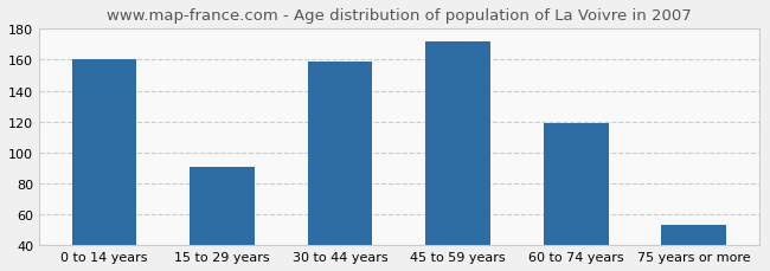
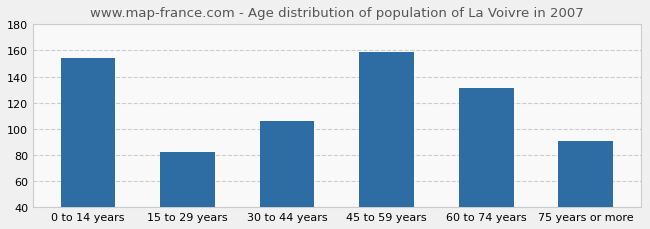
0 to 14 years: 160 -> 154
15 to 29 years: 91 -> 82
30 to 44 years: 159 -> 106
45 to 59 years: 172 -> 159
60 to 74 years: 119 -> 131
75 years or more: 53 -> 91
